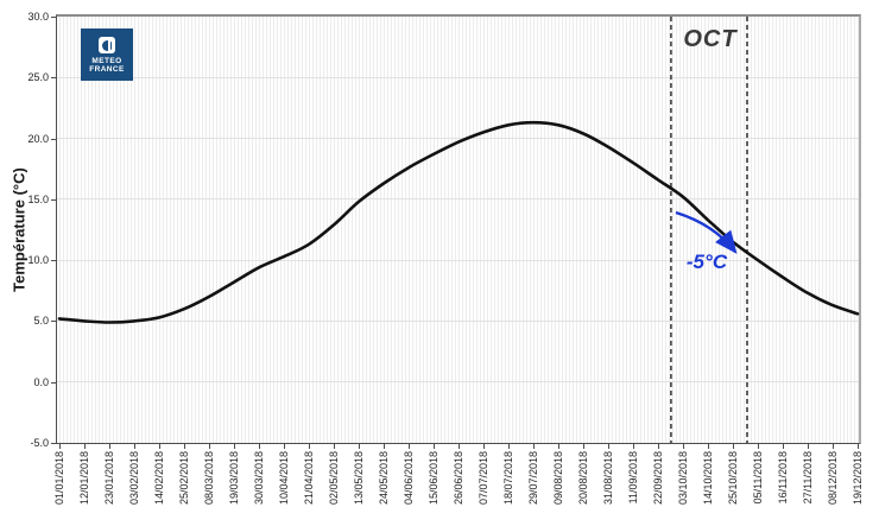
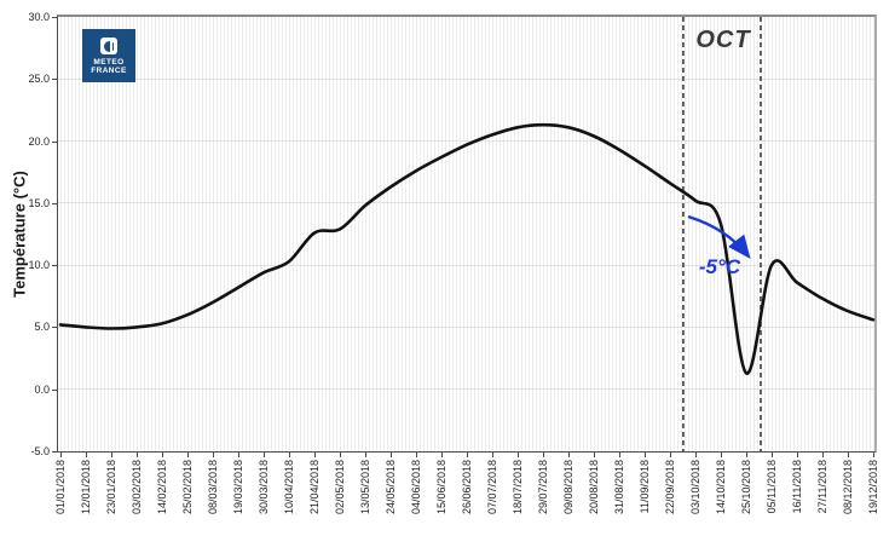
21/04/2018: 11.3 -> 12.6
25/10/2018: 11.5 -> 1.3
